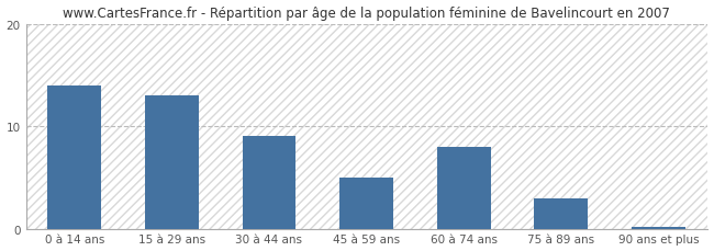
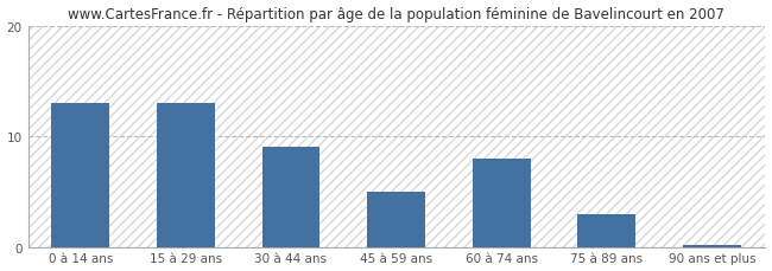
0 à 14 ans: 14.0 -> 13.0
